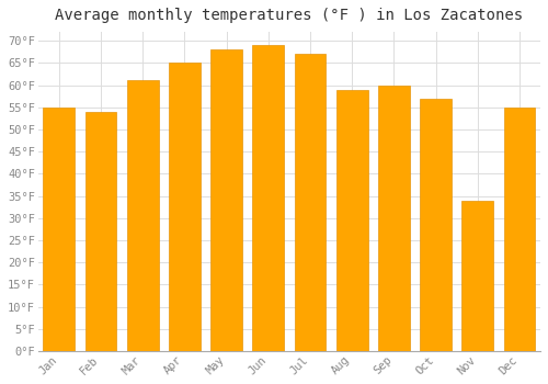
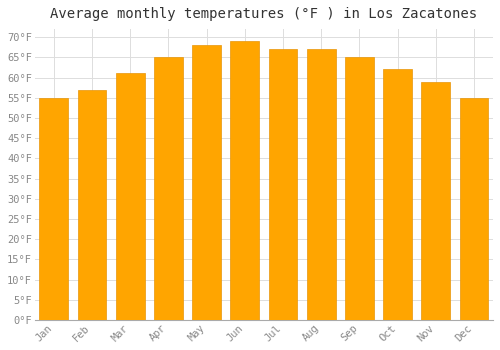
Feb: 54°F -> 57°F
Aug: 59°F -> 67°F
Sep: 60°F -> 65°F
Oct: 57°F -> 62°F
Nov: 34°F -> 59°F
